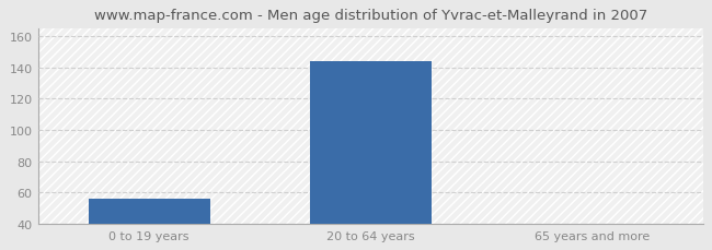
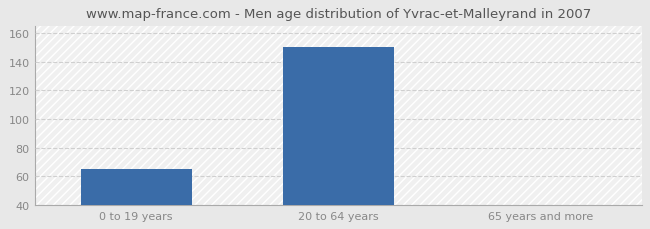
0 to 19 years: 56 -> 65
20 to 64 years: 144 -> 150
